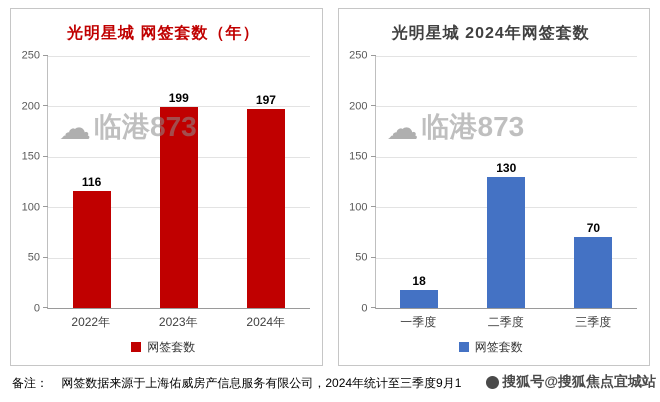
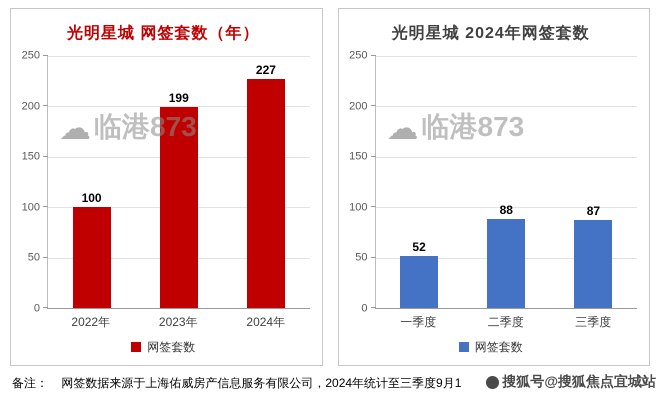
光明星城 网签套数（年）/2022年: 116 -> 100
光明星城 网签套数（年）/2024年: 197 -> 227
光明星城 2024年网签套数/一季度: 18 -> 52
光明星城 2024年网签套数/二季度: 130 -> 88
光明星城 2024年网签套数/三季度: 70 -> 87
